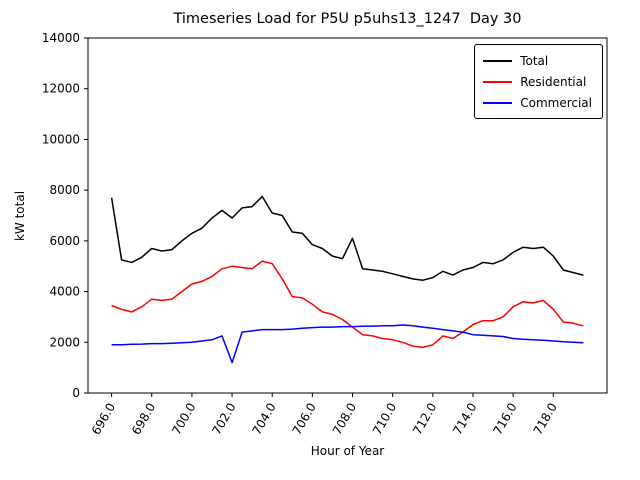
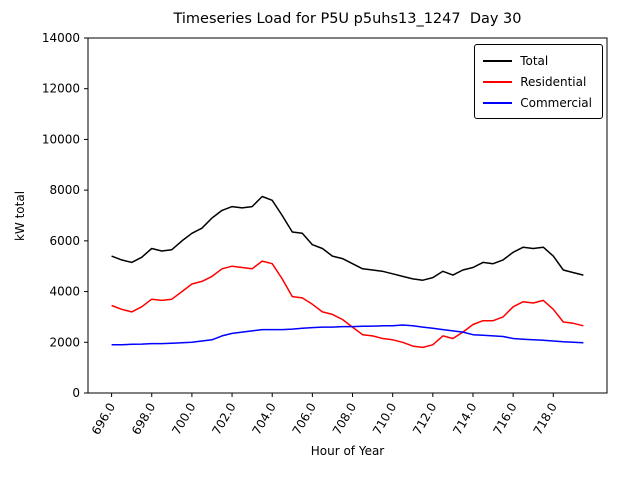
Total/696.0: 7700 -> 5400
Total/702.0: 6900 -> 7400
Commercial/702.0: 1200 -> 2400
Total/704.0: 7100 -> 7600
Total/708.0: 6100 -> 5100
